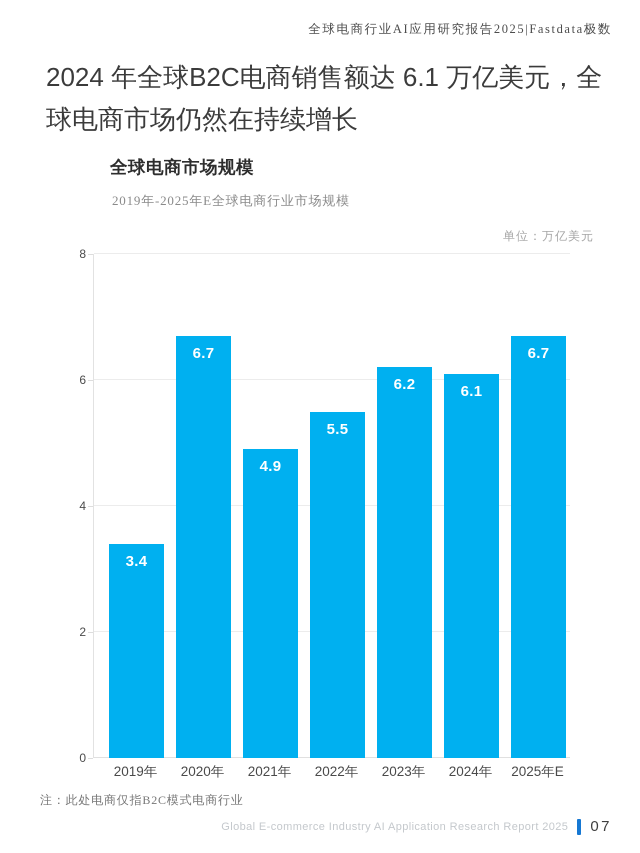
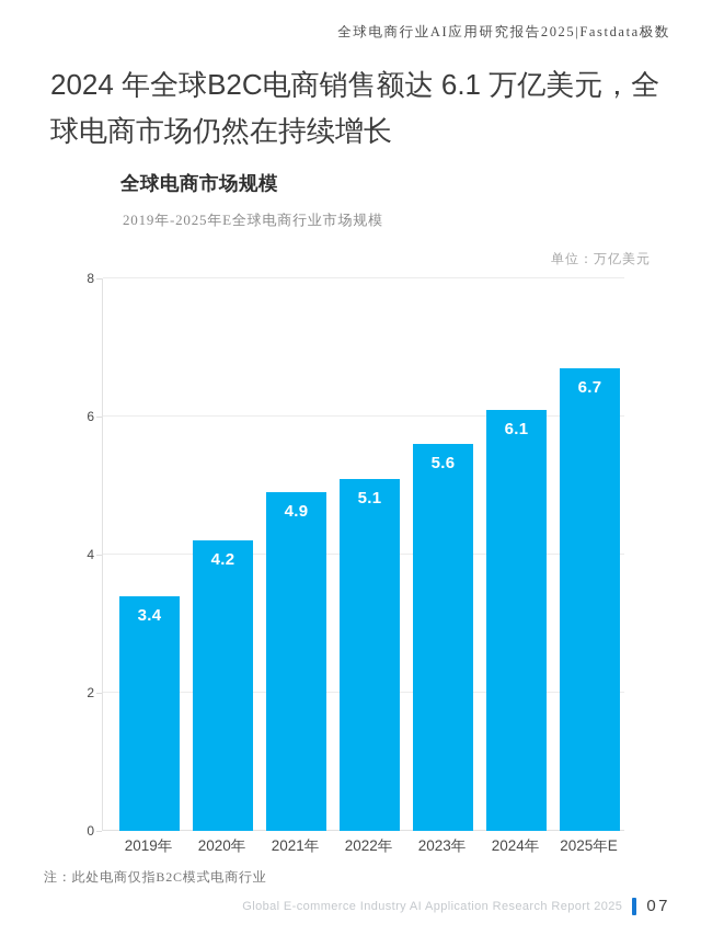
2020年: 6.7 -> 4.2
2022年: 5.5 -> 5.1
2023年: 6.2 -> 5.6
